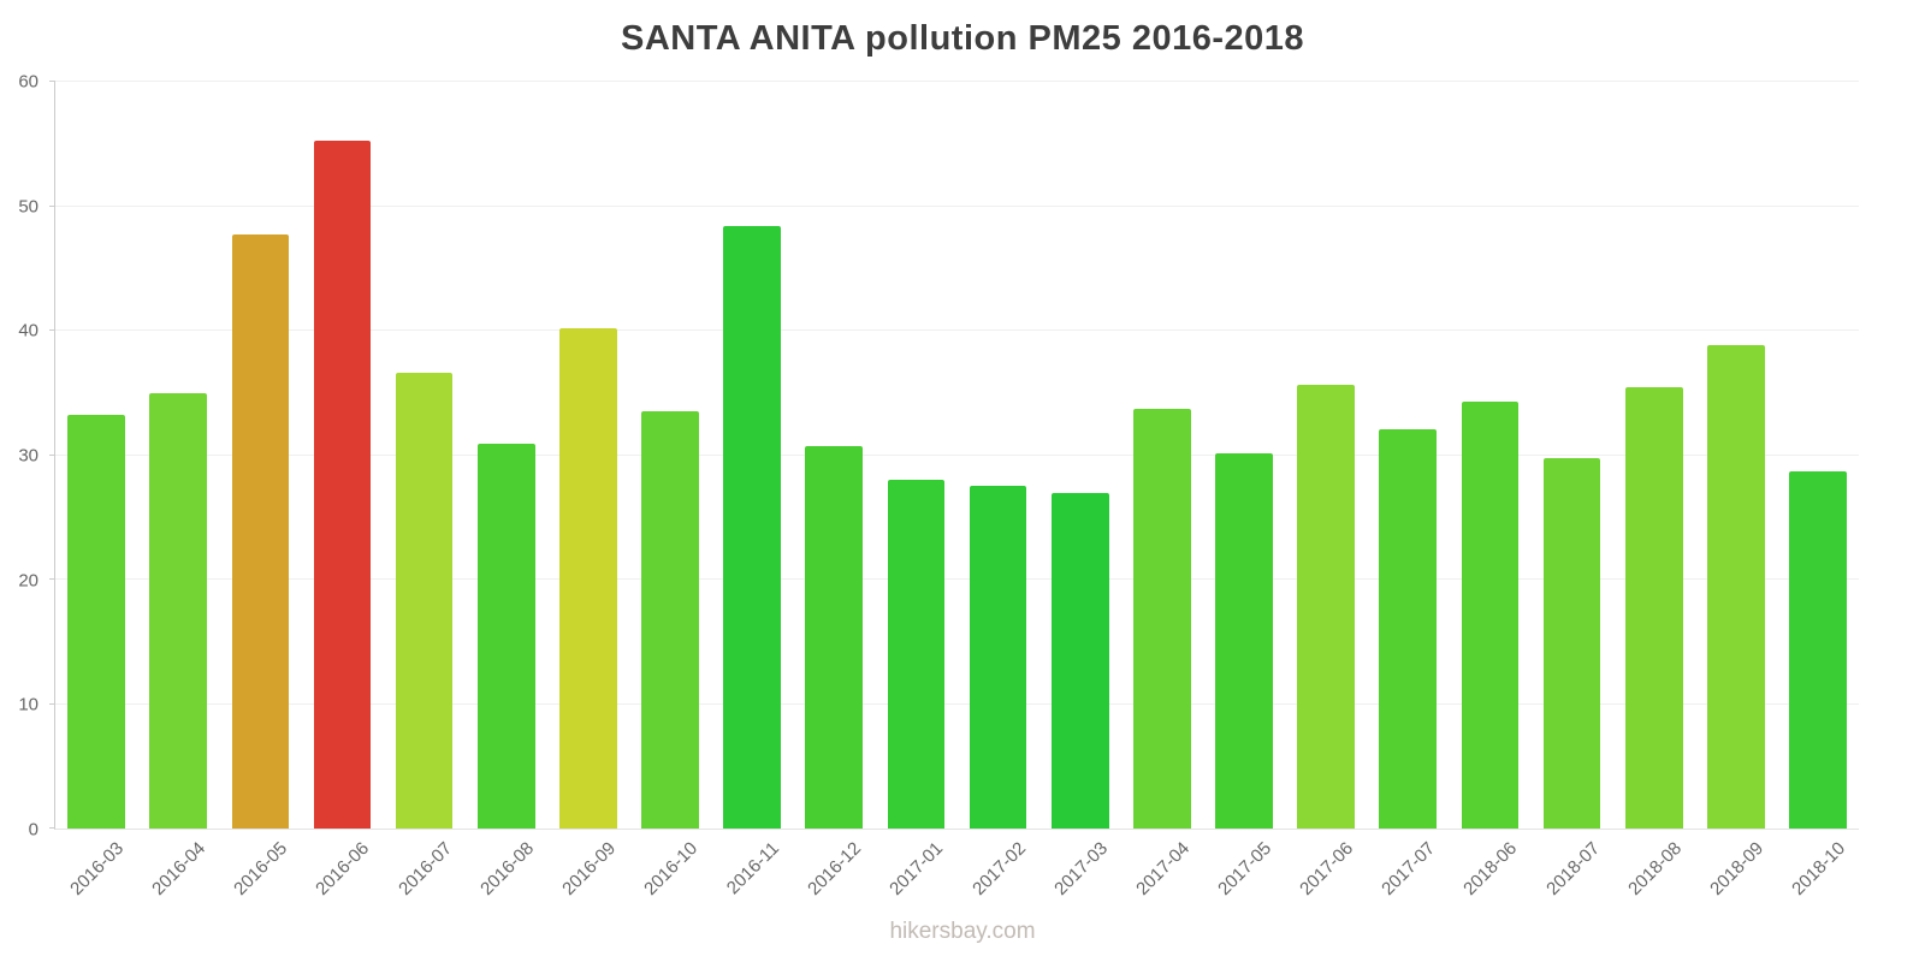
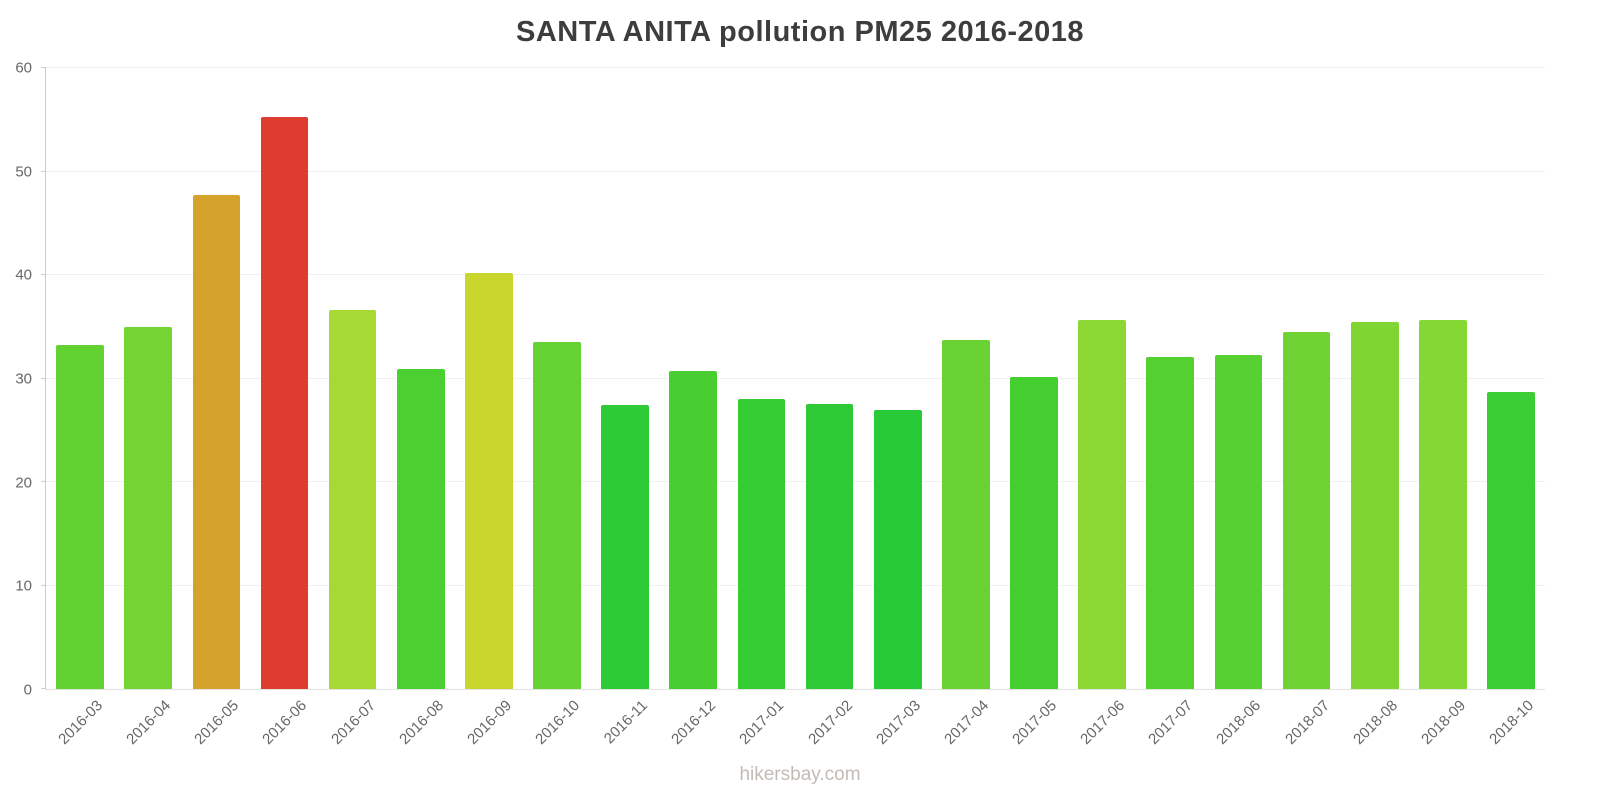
2016-11: 48.4 -> 27.4
2018-06: 34.3 -> 32.3
2018-07: 29.8 -> 34.5
2018-09: 38.8 -> 35.7
